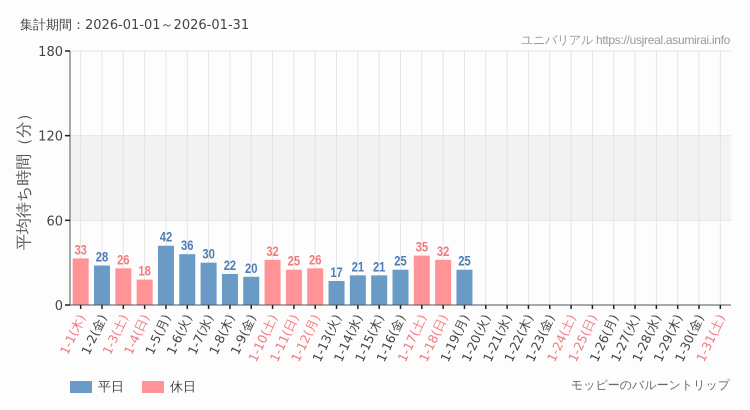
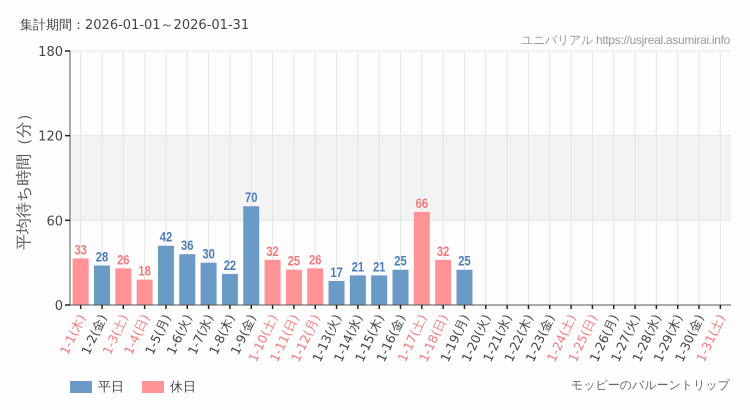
1-9(金): 20 -> 70
1-17(土): 35 -> 66
